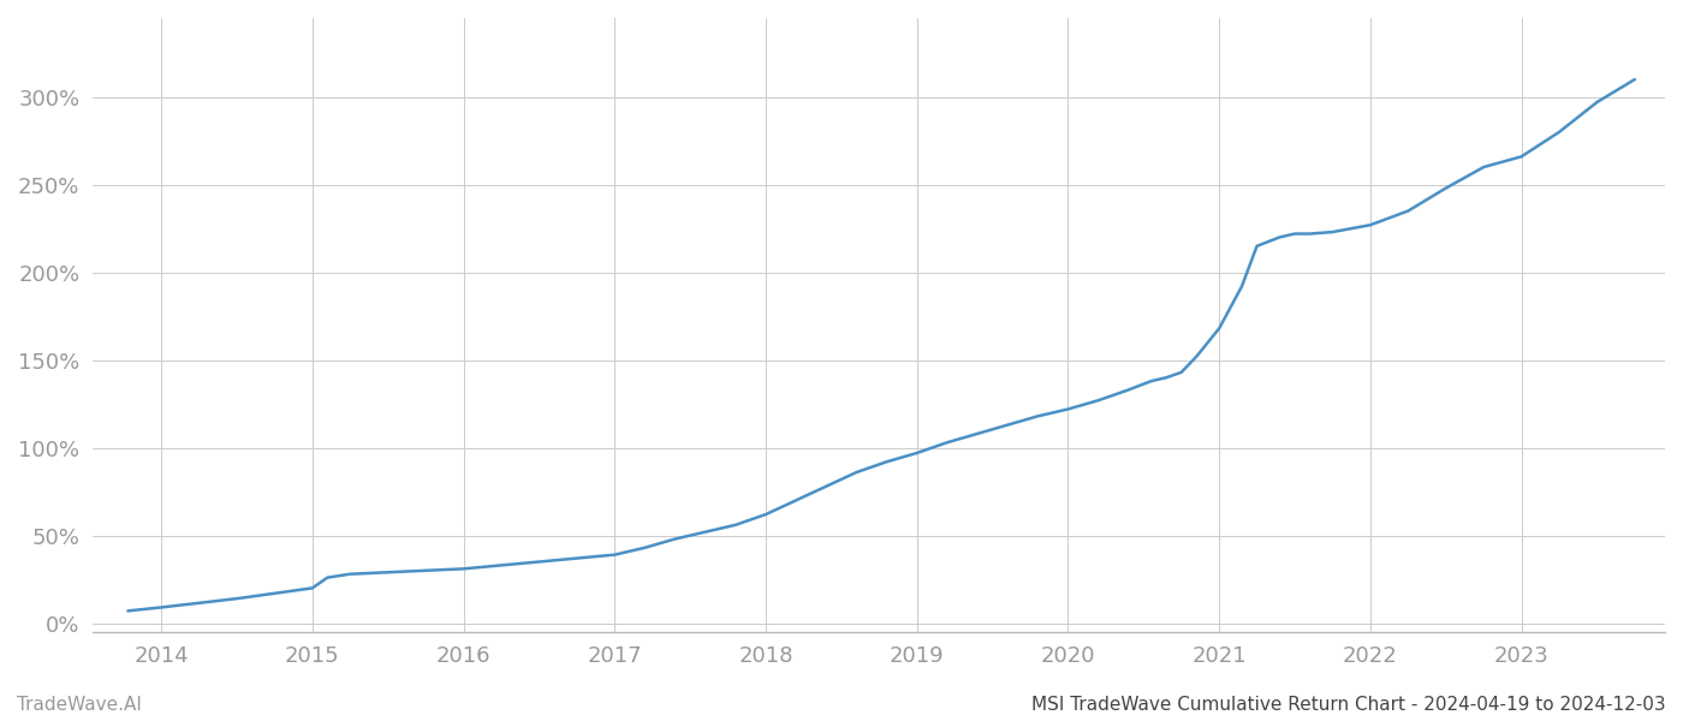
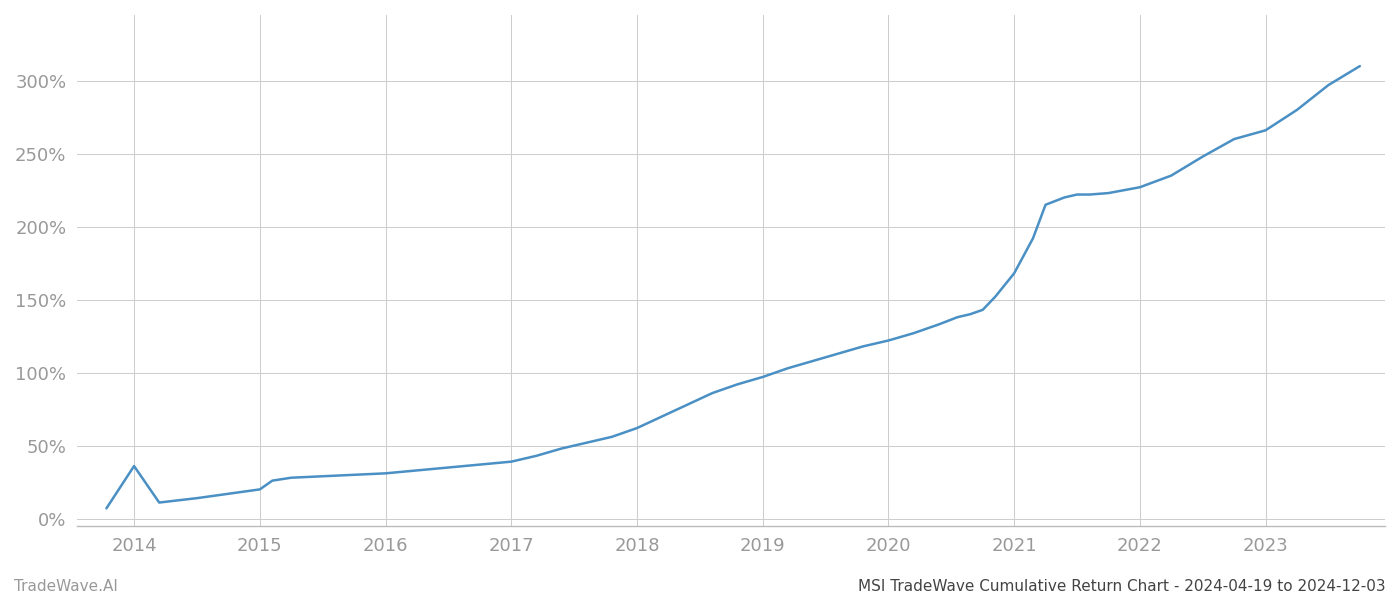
2014: 9% -> 36%
